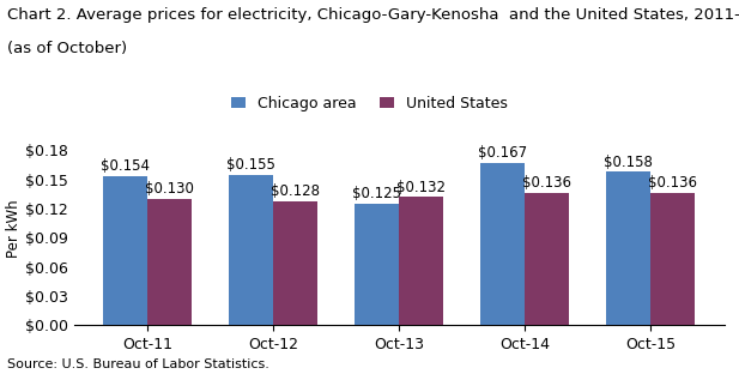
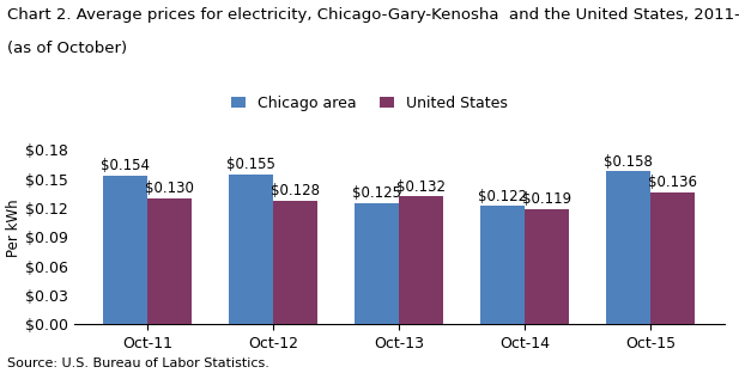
Chicago area/Oct-14: $0.167 -> $0.122
United States/Oct-14: $0.136 -> $0.119
